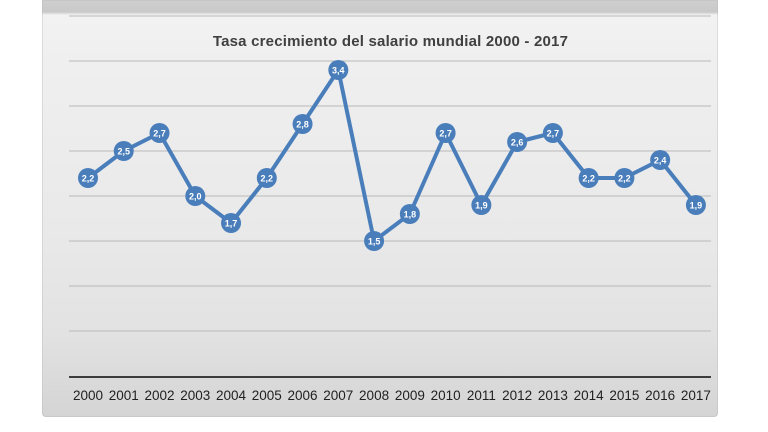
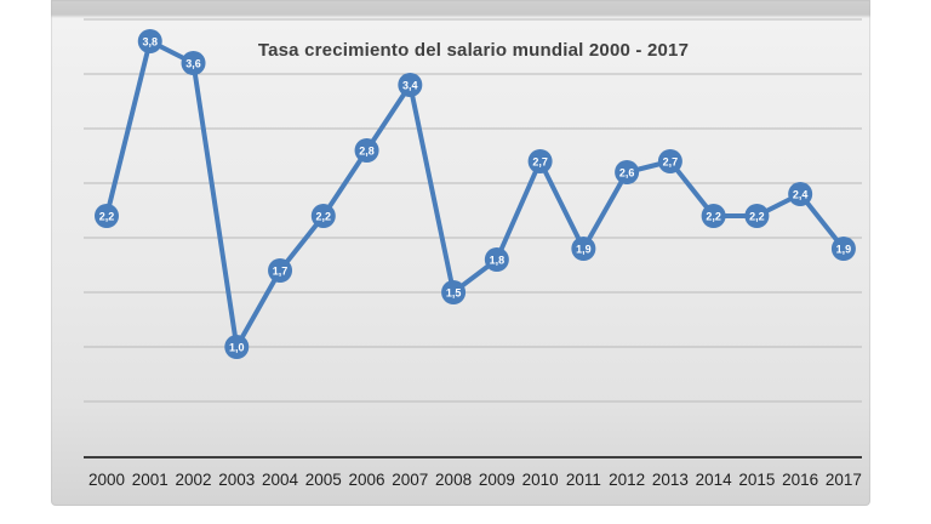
2001: 2,5 -> 3,8
2002: 2,7 -> 3,6
2003: 2,0 -> 1,0
